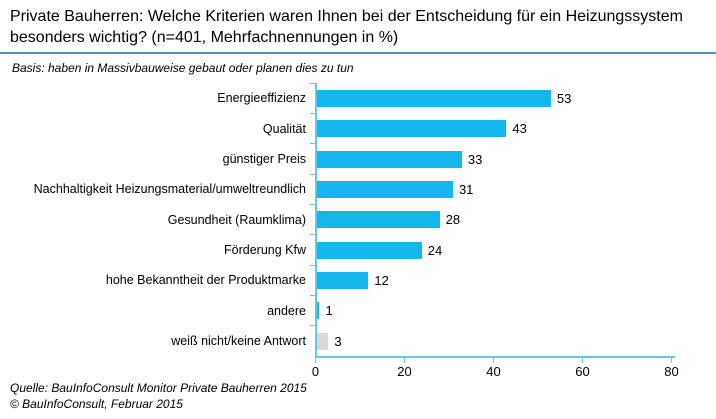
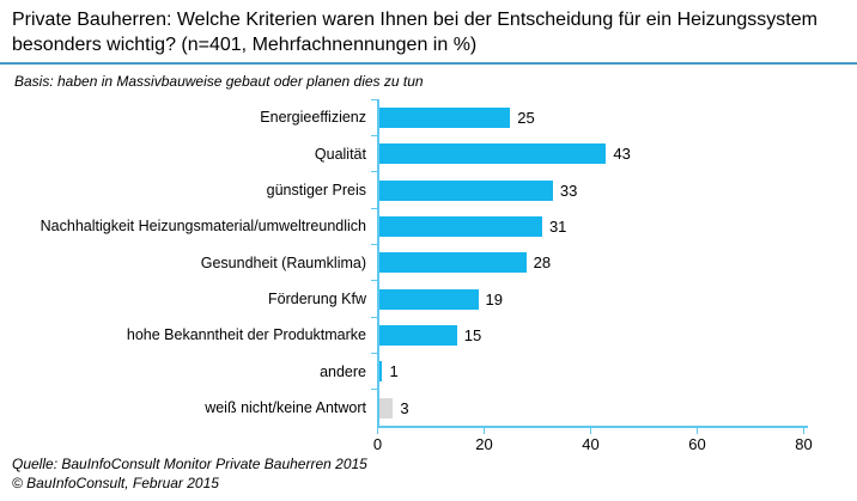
Energieeffizienz: 53 -> 25
Förderung Kfw: 24 -> 19
hohe Bekanntheit der Produktmarke: 12 -> 15
